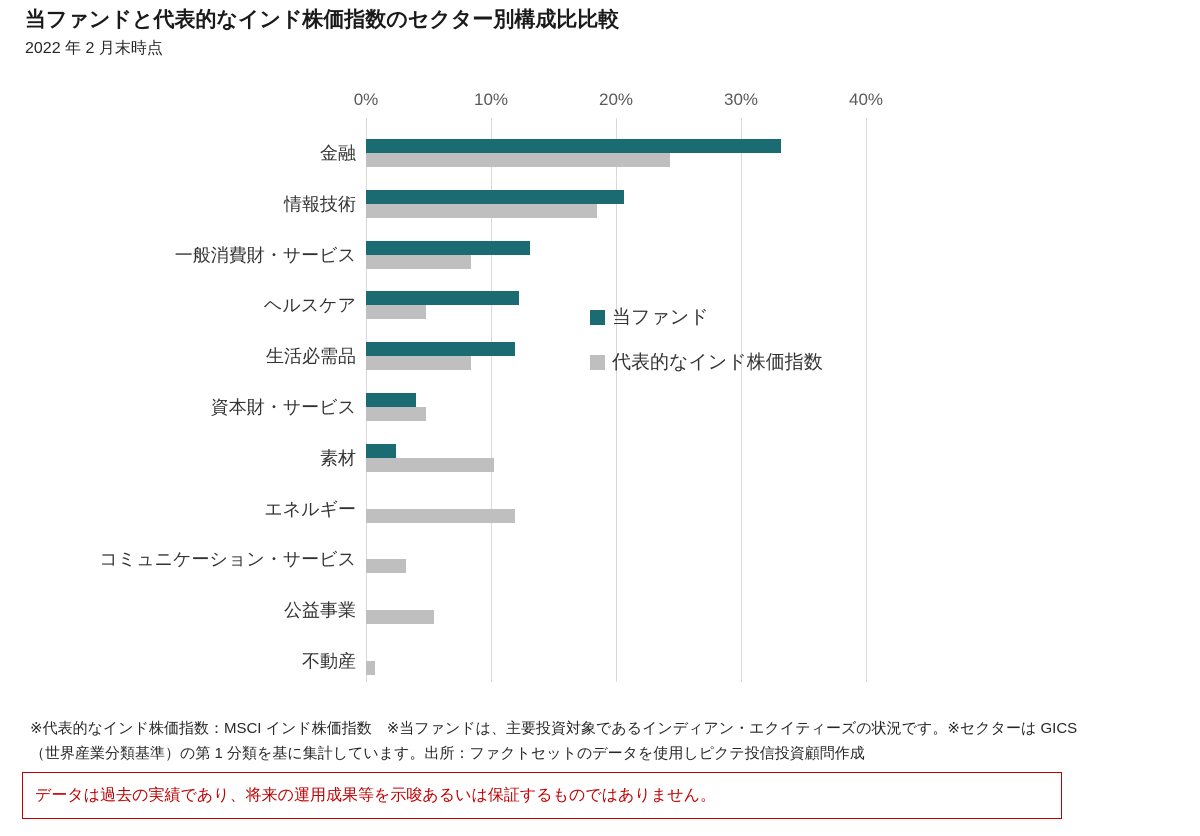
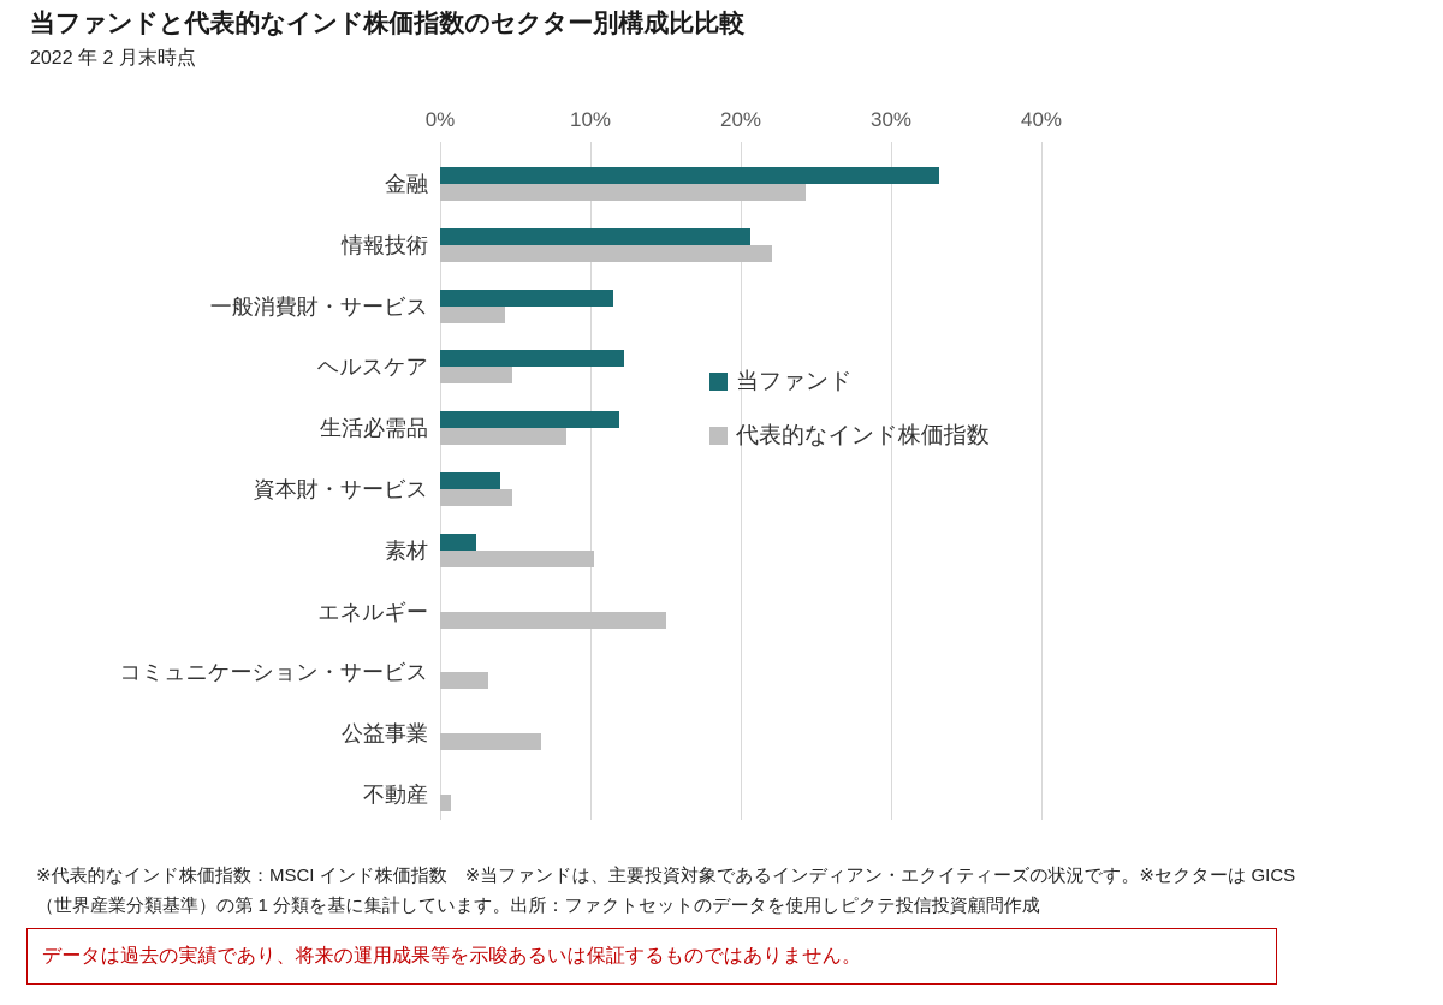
代表的なインド株価指数/情報技術: 18.5% -> 22.1%
当ファンド/一般消費財・サービス: 13.1% -> 11.5%
代表的なインド株価指数/一般消費財・サービス: 8.4% -> 4.3%
代表的なインド株価指数/エネルギー: 11.9% -> 15.0%
代表的なインド株価指数/公益事業: 5.4% -> 6.7%
